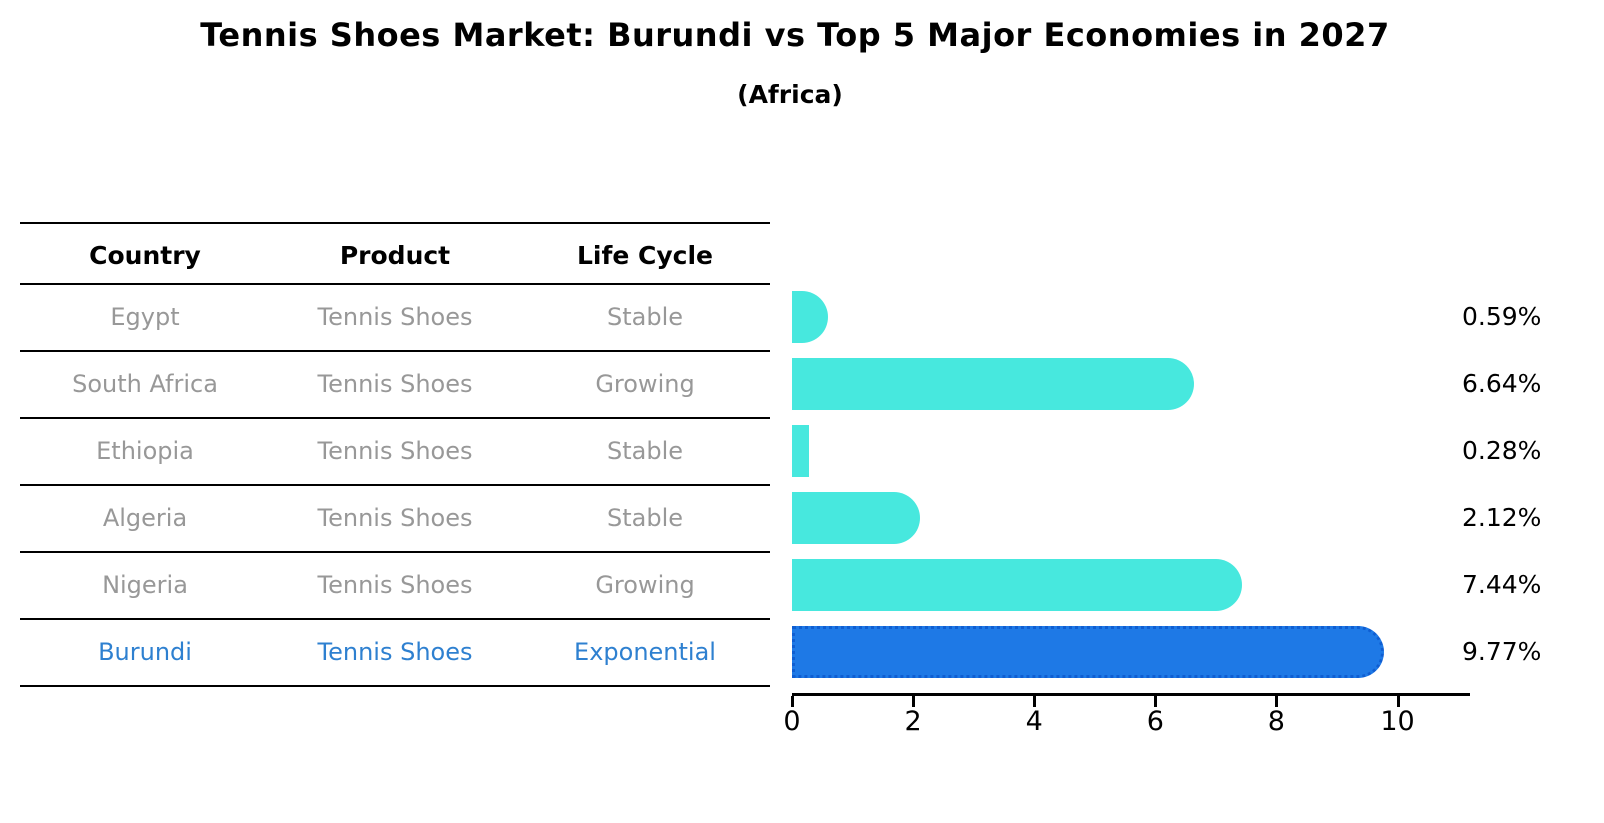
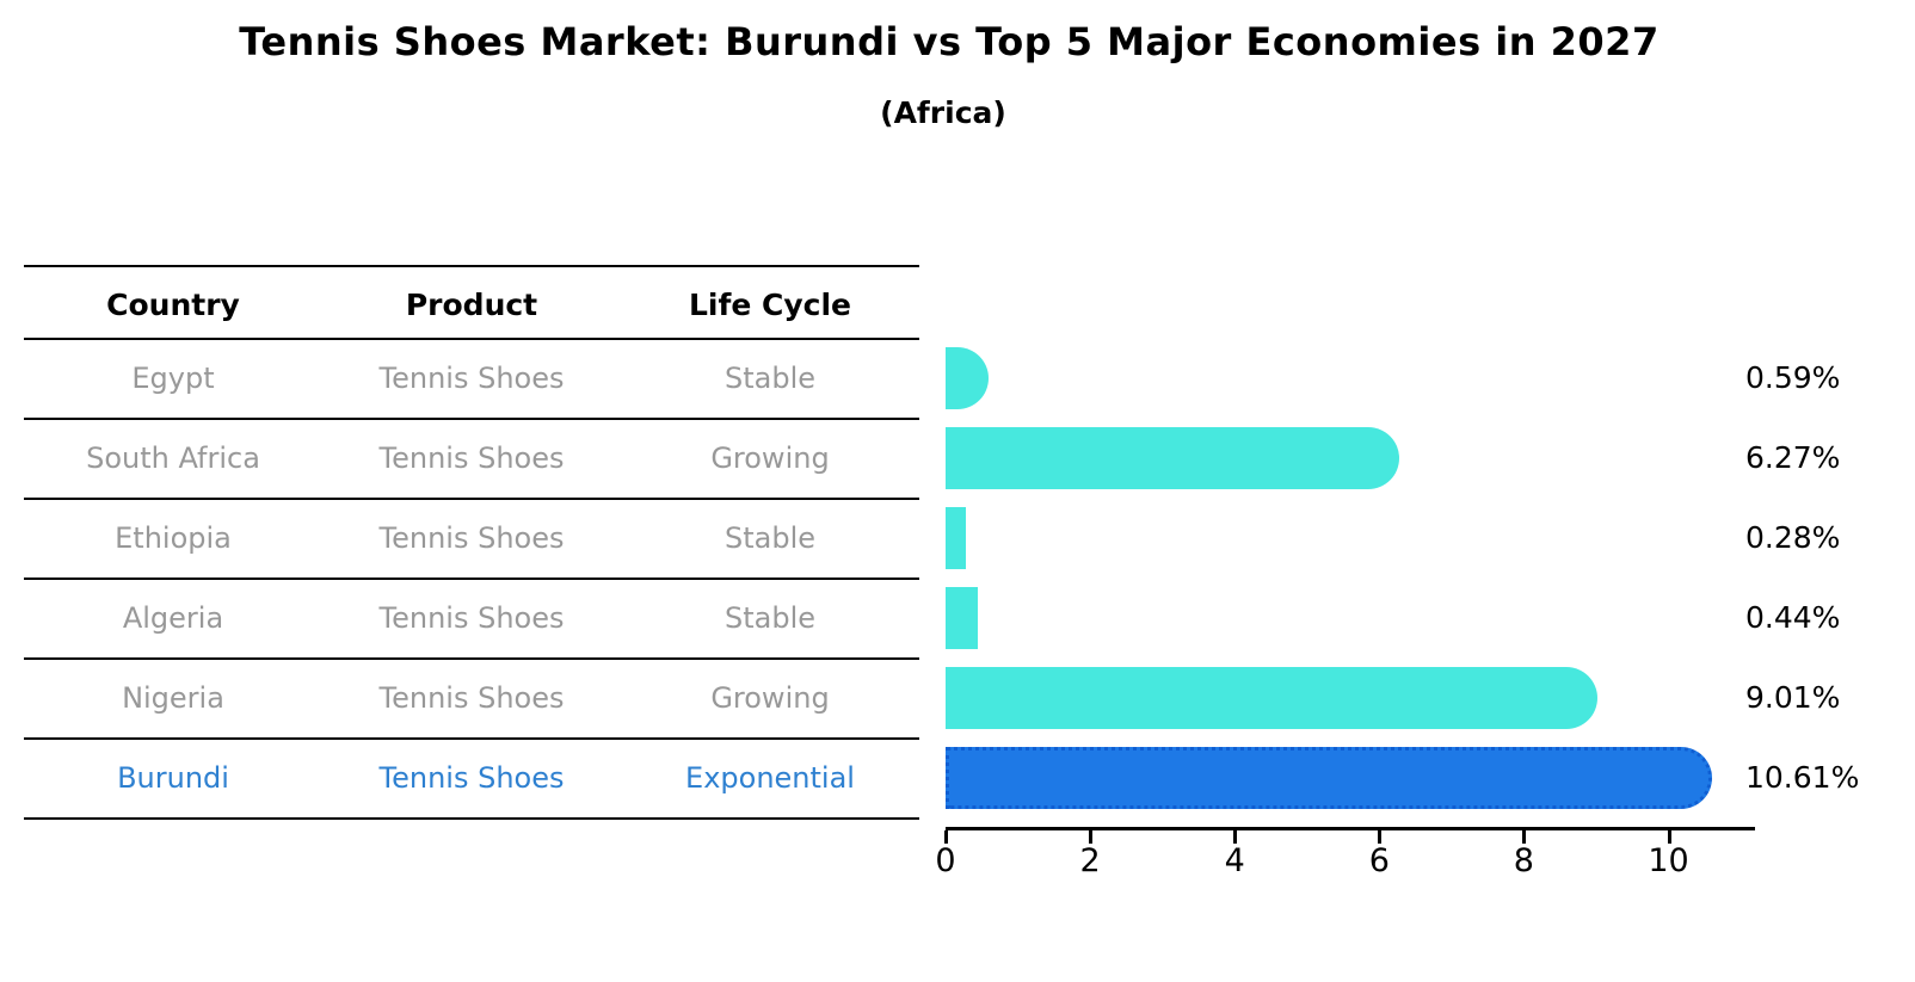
South Africa: 6.64% -> 6.27%
Algeria: 2.12% -> 0.44%
Nigeria: 7.44% -> 9.01%
Burundi: 9.77% -> 10.61%
